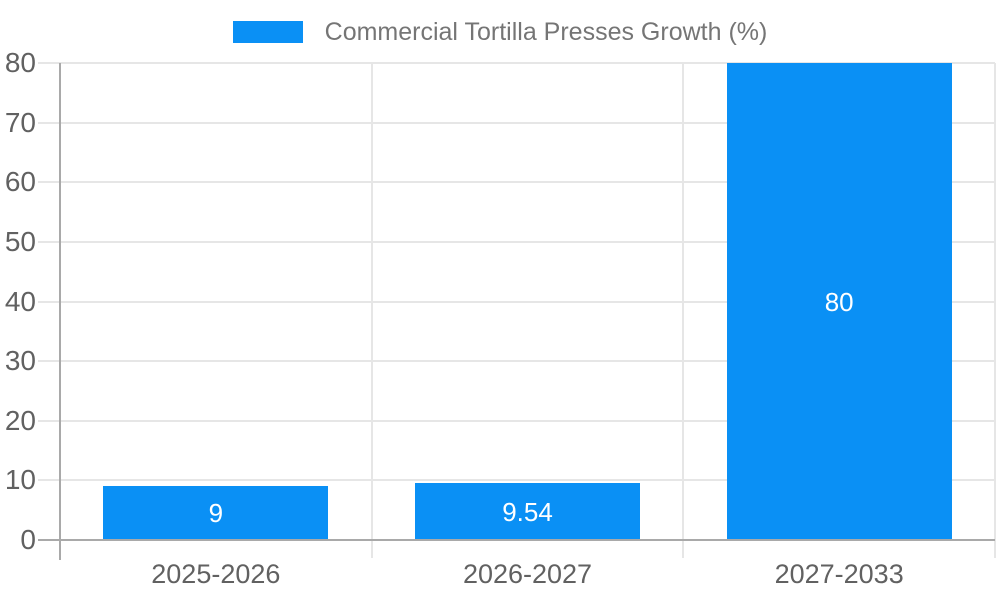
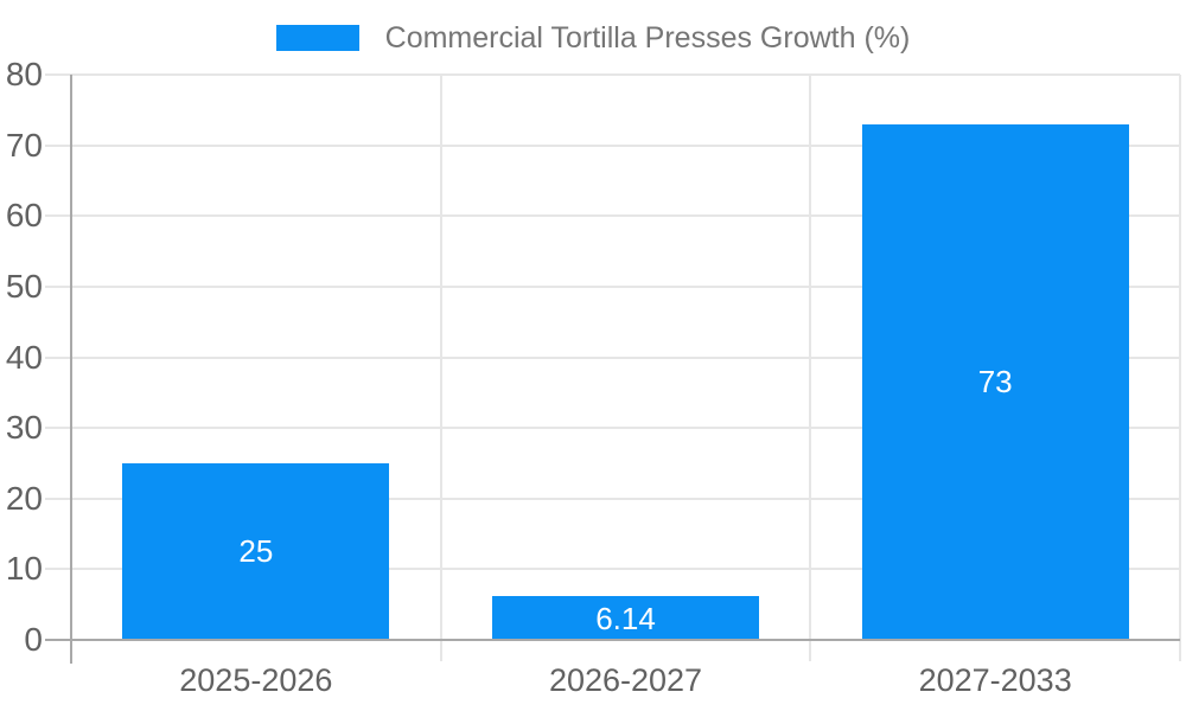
2025-2026: 9 -> 25
2026-2027: 9.54 -> 6.14
2027-2033: 80 -> 73
